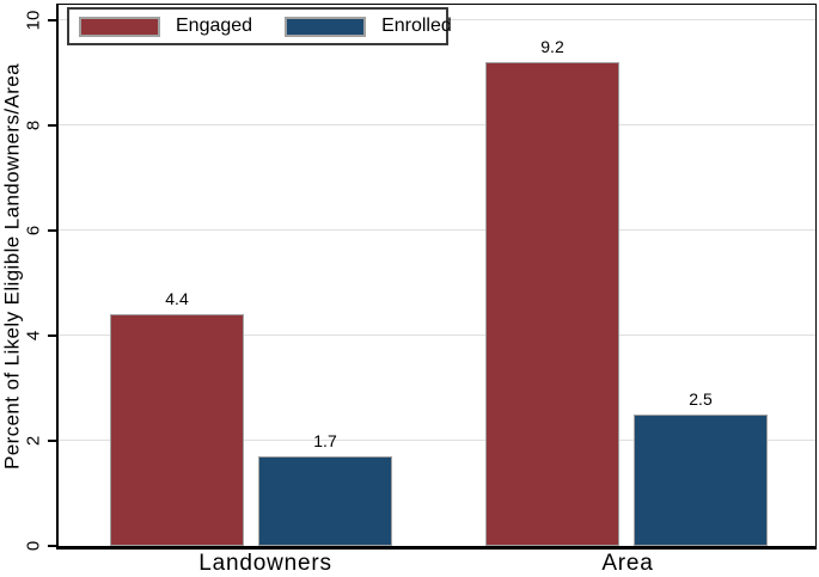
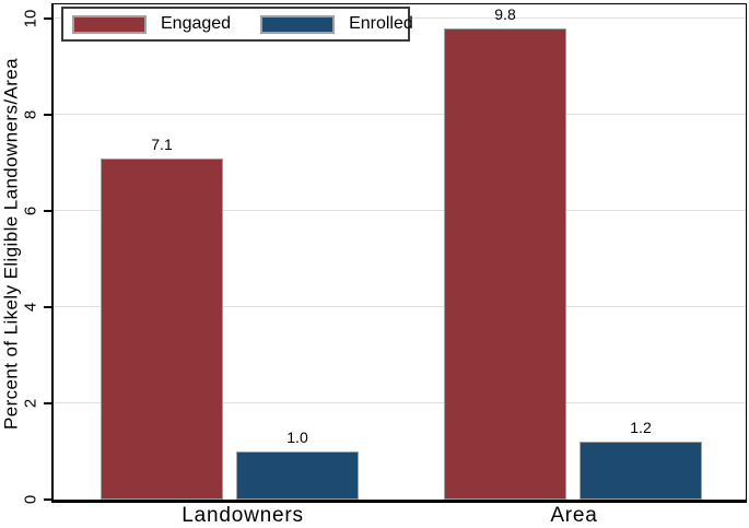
Engaged/Landowners: 4.4 -> 7.1
Enrolled/Landowners: 1.7 -> 1.0
Engaged/Area: 9.2 -> 9.8
Enrolled/Area: 2.5 -> 1.2
